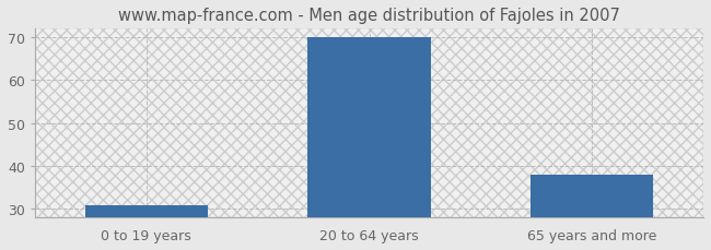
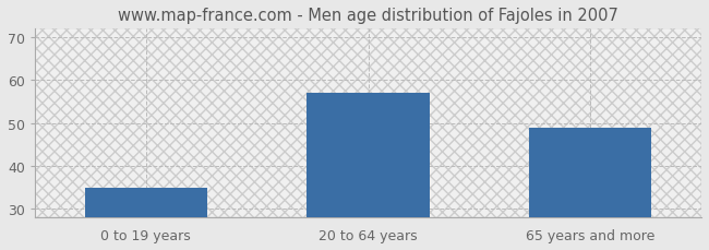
0 to 19 years: 31 -> 35
20 to 64 years: 70 -> 57
65 years and more: 38 -> 49
